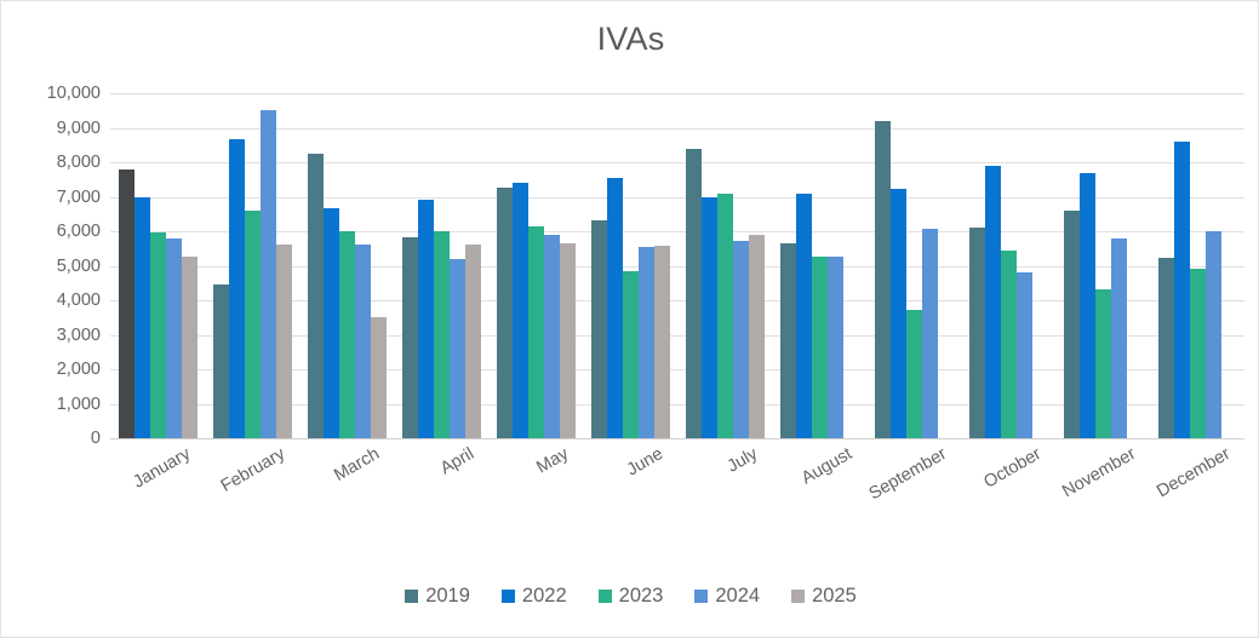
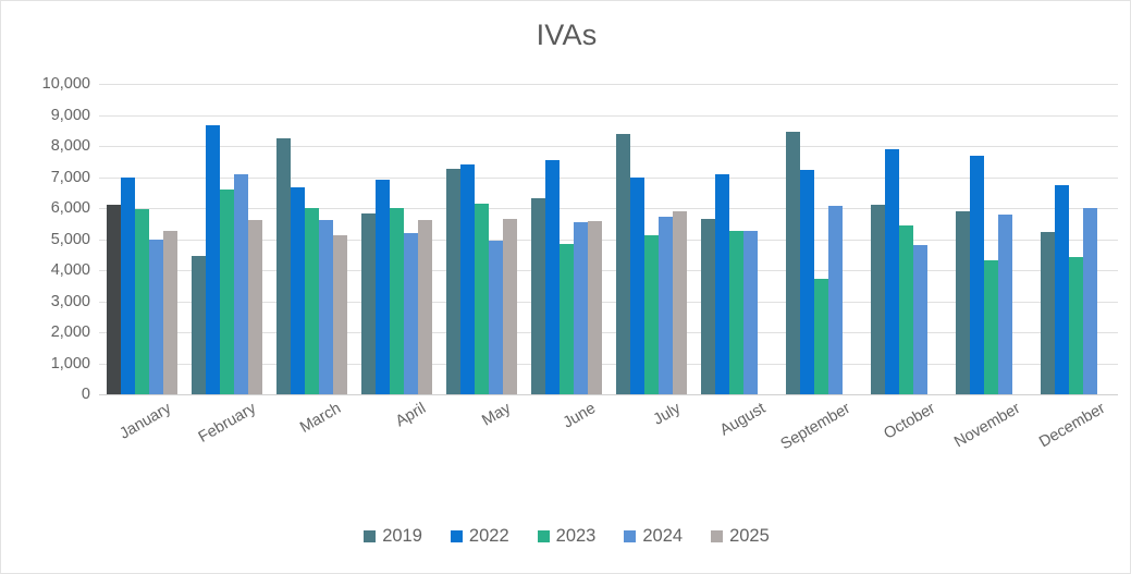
2019/January: 7800 -> 6100
2024/January: 5800 -> 5000
2024/February: 9500 -> 7100
2025/March: 3500 -> 5100
2024/May: 5900 -> 5000
2023/July: 7100 -> 5100
2019/September: 9200 -> 8500
2019/November: 6600 -> 5900
2022/December: 8600 -> 6800
2023/December: 4900 -> 4400
